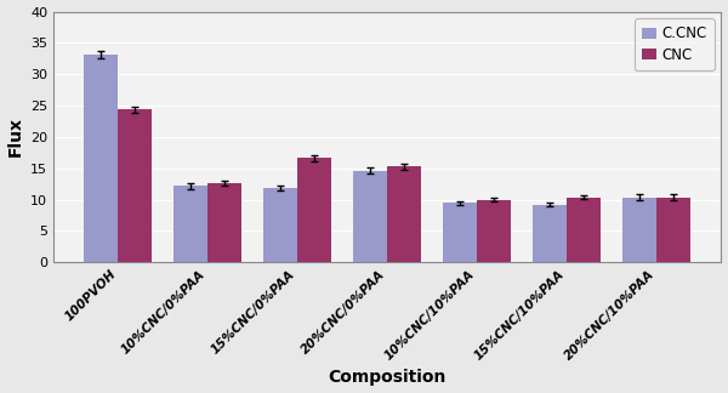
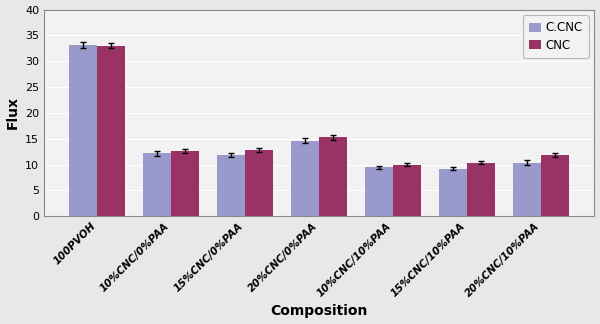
CNC/100PVOH: 24.4 -> 33.0
CNC/15%CNC/0%PAA: 16.6 -> 12.8
CNC/20%CNC/10%PAA: 10.4 -> 11.8
